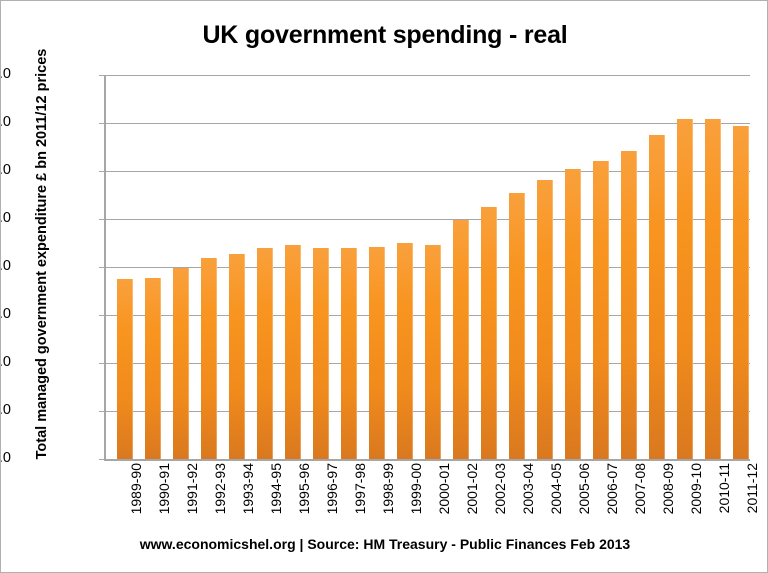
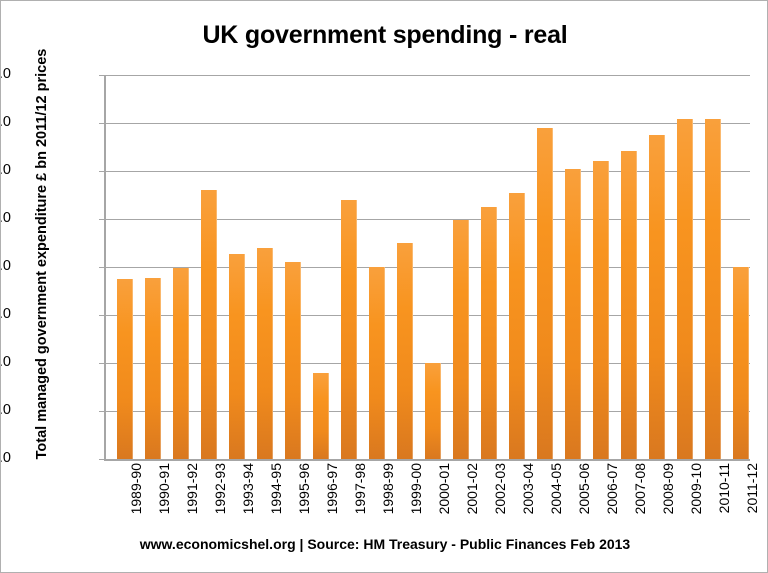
1992-93: 420 -> 560
1995-96: 450 -> 410
1996-97: 440 -> 180
1997-98: 440 -> 540
1998-99: 440 -> 400
2000-01: 450 -> 200
2004-05: 580 -> 690
2011-12: 690 -> 400
